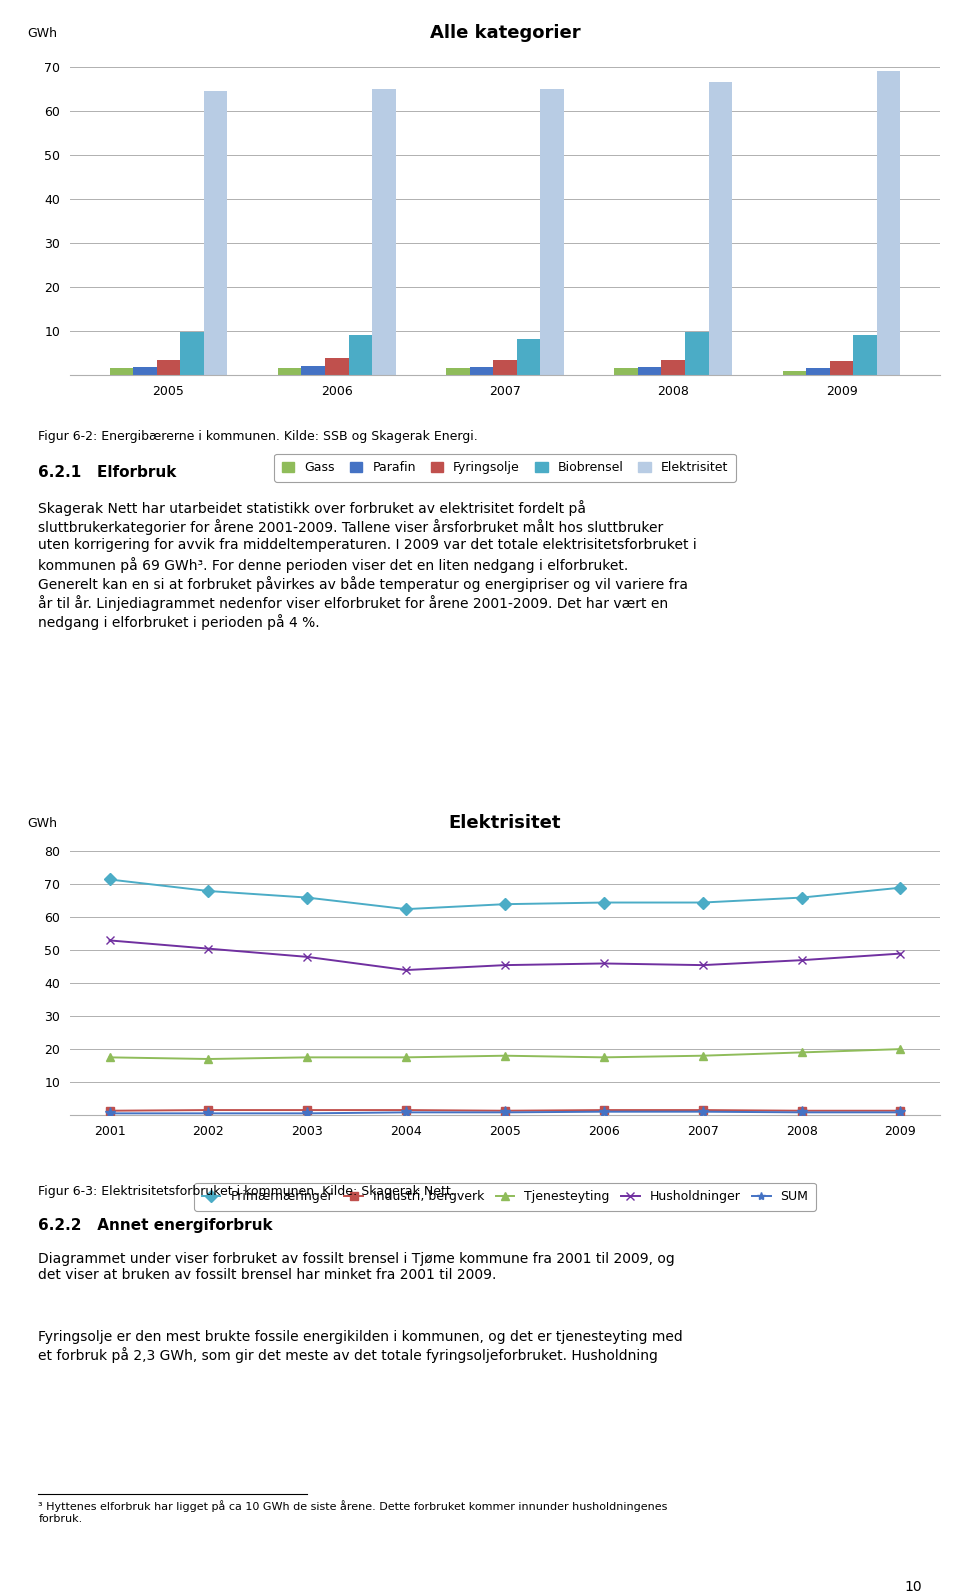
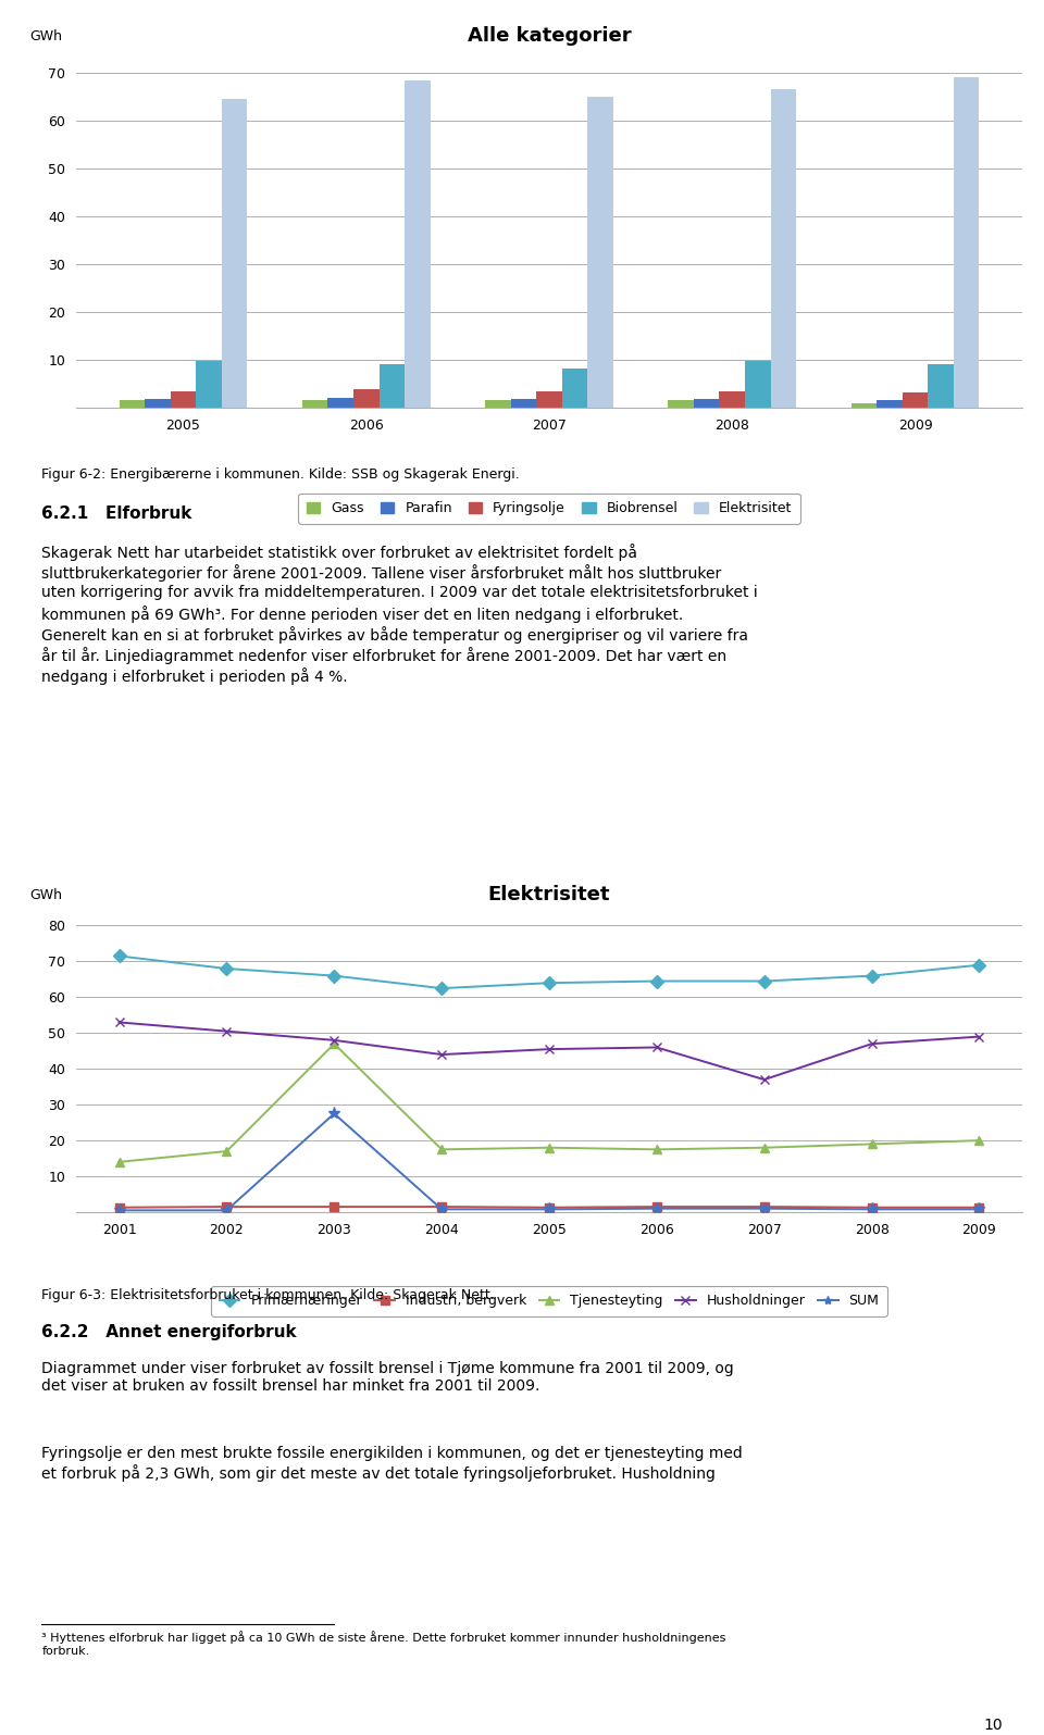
Alle kategorier/Elektrisitet/2006: 65.0 -> 68.5
Elektrisitet/Tjenesteyting/2001: 17.5 -> 14.0
Elektrisitet/Tjenesteyting/2003: 17.5 -> 47.0
Elektrisitet/SUM/2003: 0.5 -> 27.5
Elektrisitet/Husholdninger/2007: 45.5 -> 37.0
